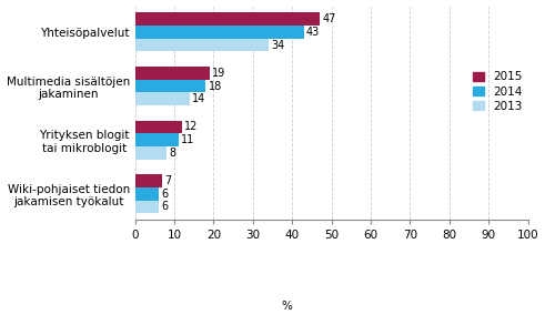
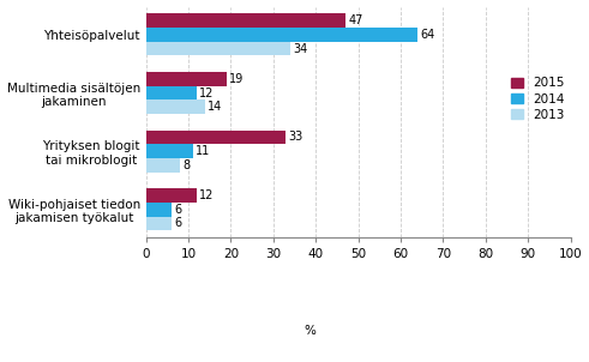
2014/Yhteisöpalvelut: 43 -> 64
2014/Multimedia sisältöjen jakaminen: 18 -> 12
2015/Yrityksen blogit tai mikroblogit: 12 -> 33
2015/Wiki-pohjaiset tiedon jakamisen työkalut: 7 -> 12
